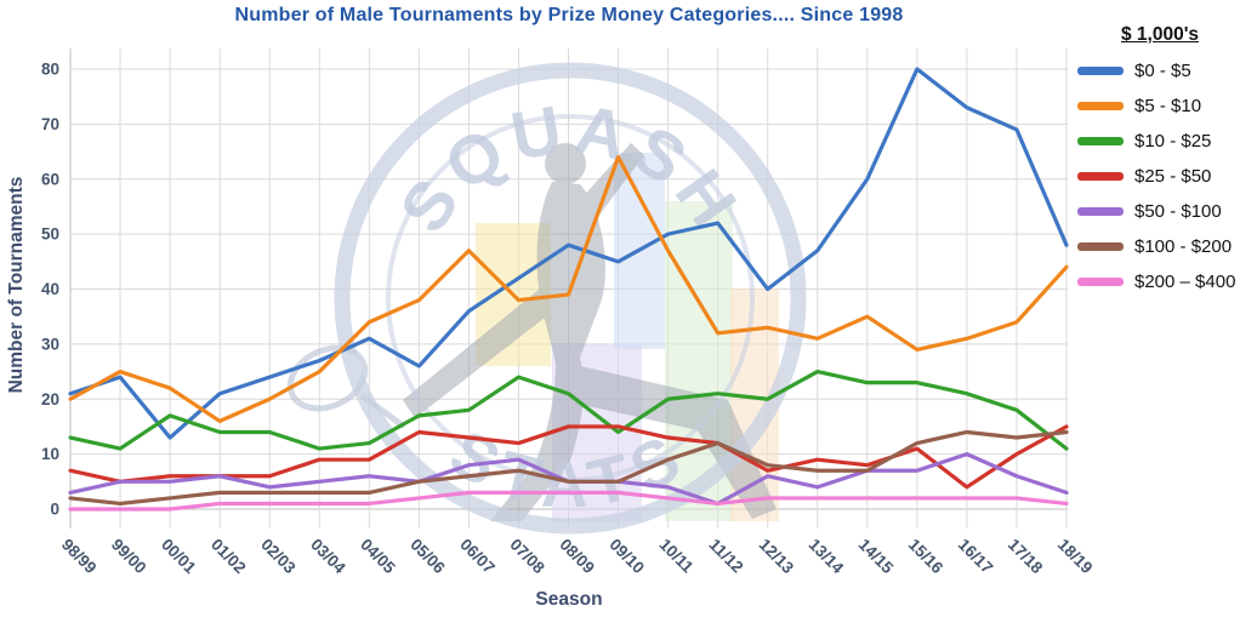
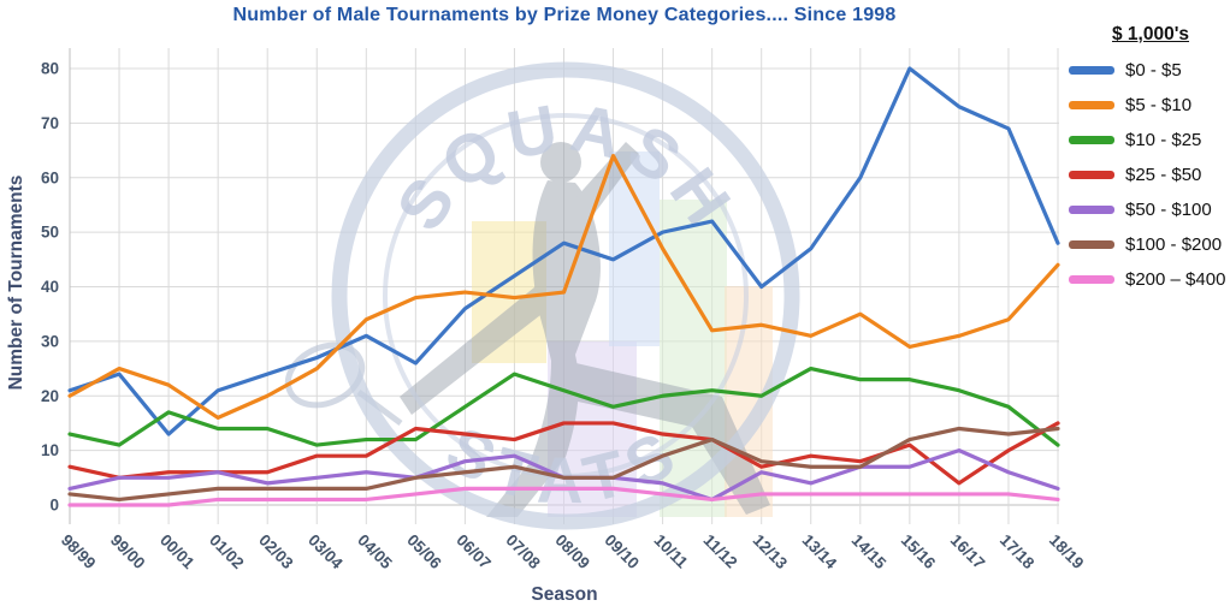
$10 - $25/05/06: 17 -> 12
$5 - $10/06/07: 47 -> 39
$10 - $25/09/10: 14 -> 18
